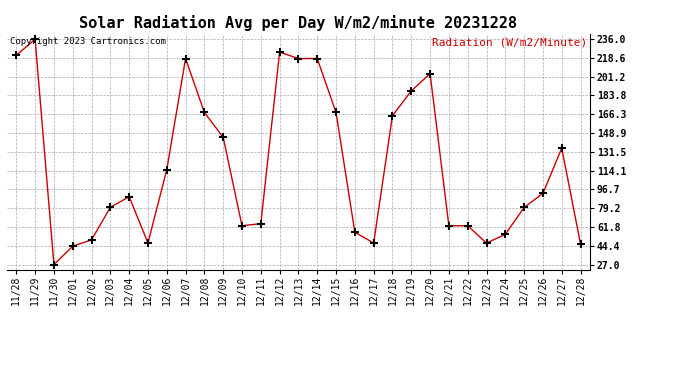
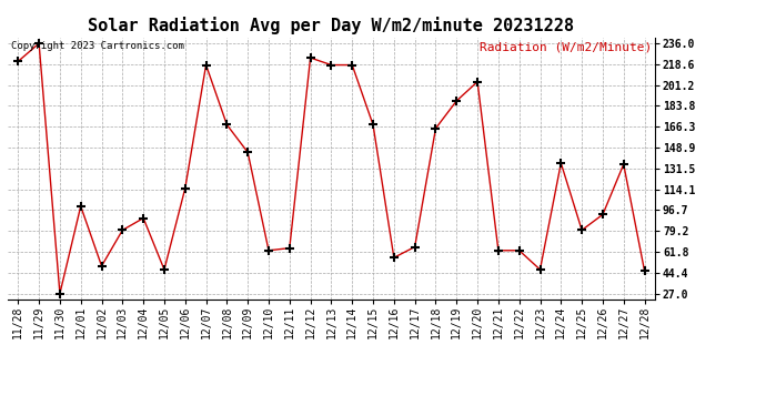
12/01: 44 -> 100
12/17: 47 -> 66
12/24: 55 -> 136
